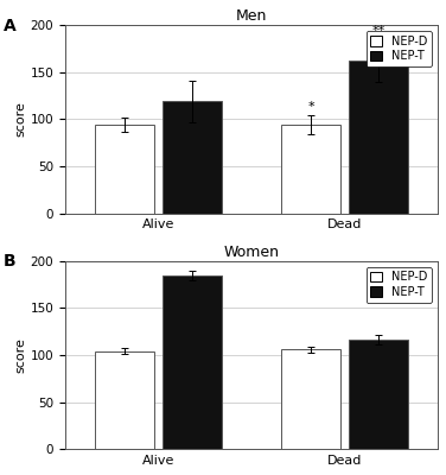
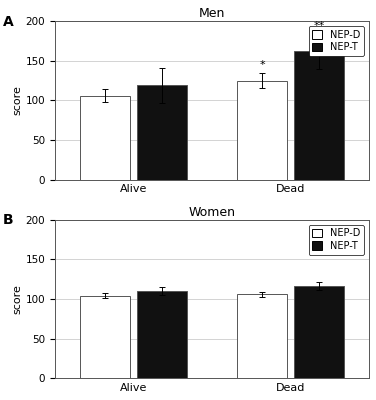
Men/NEP-D/Alive: 94 -> 106
Men/NEP-D/Dead: 94 -> 125
Women/NEP-T/Alive: 184 -> 110
